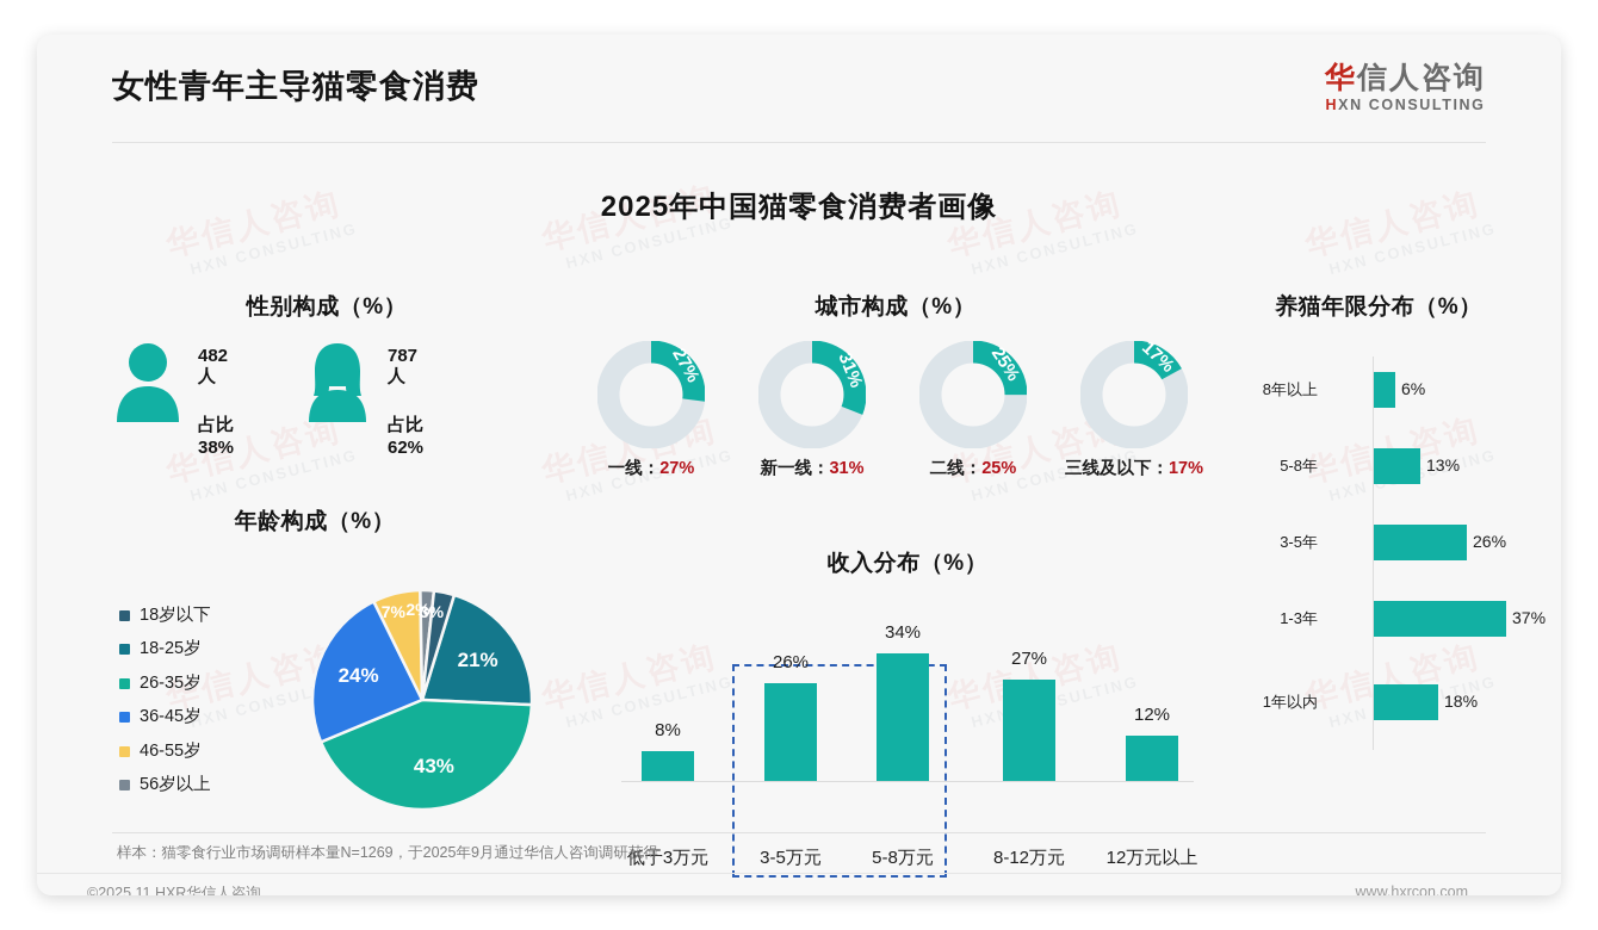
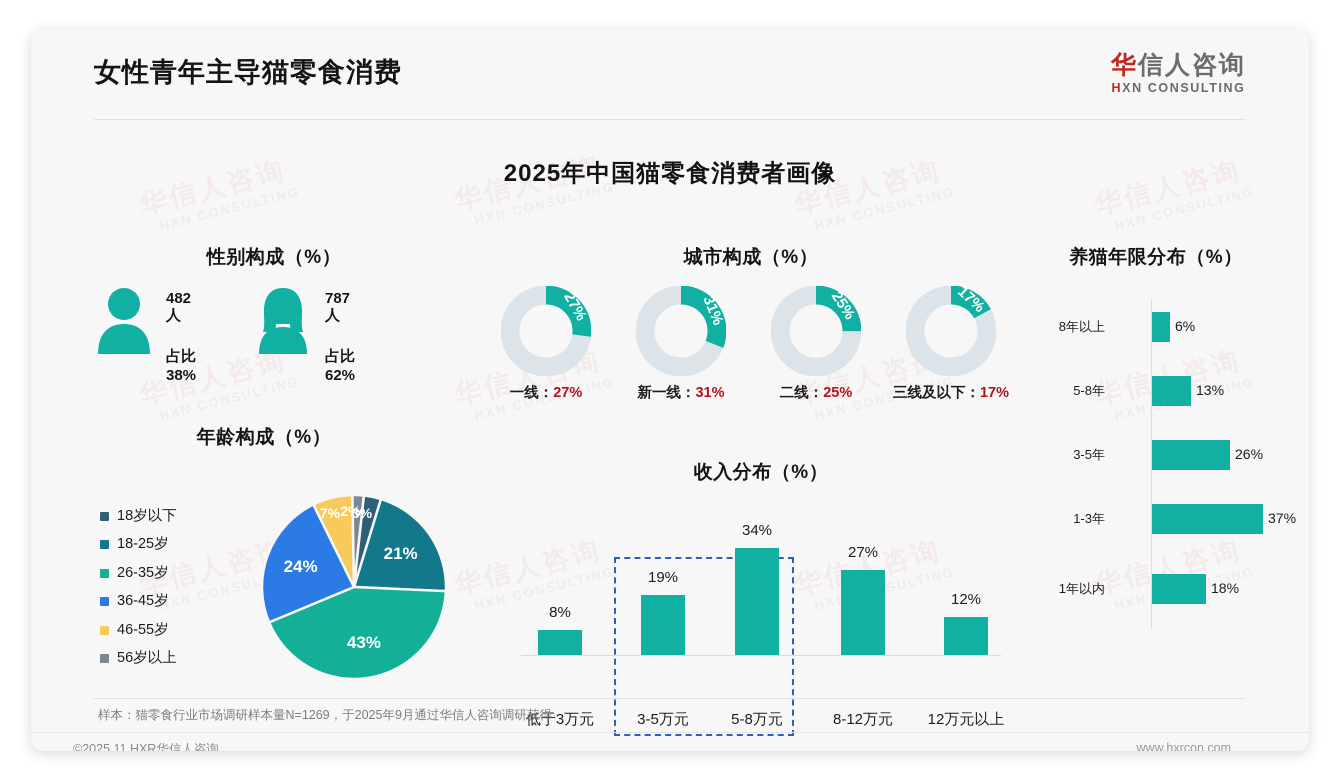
收入分布（%）/3-5万元: 26% -> 19%
